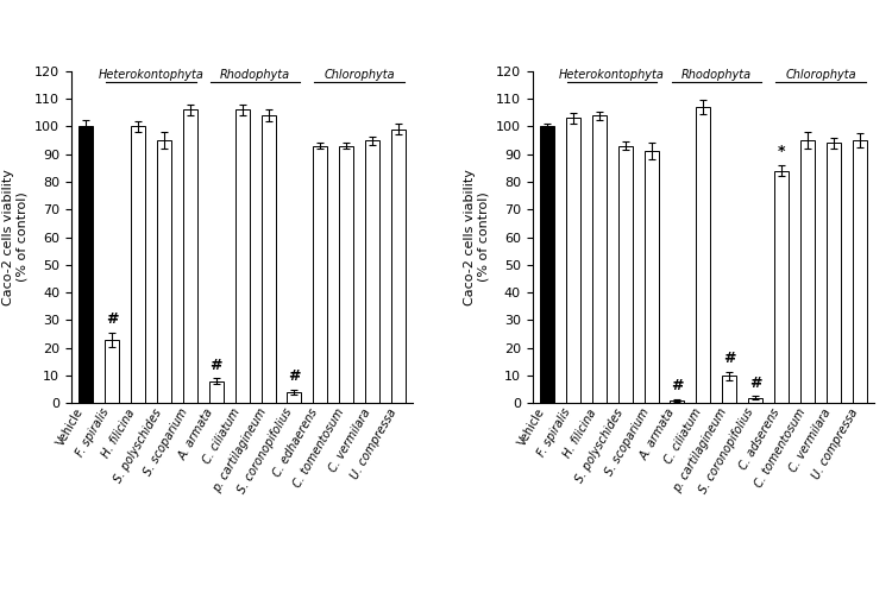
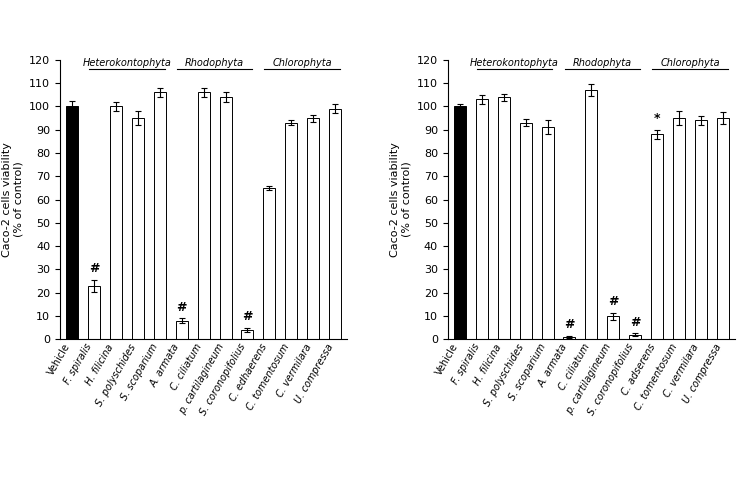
C. edhaerens: 93 -> 65
C. adserens: 84 -> 88
